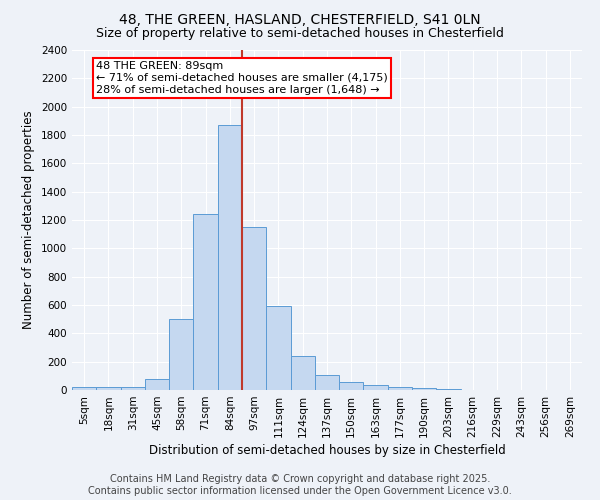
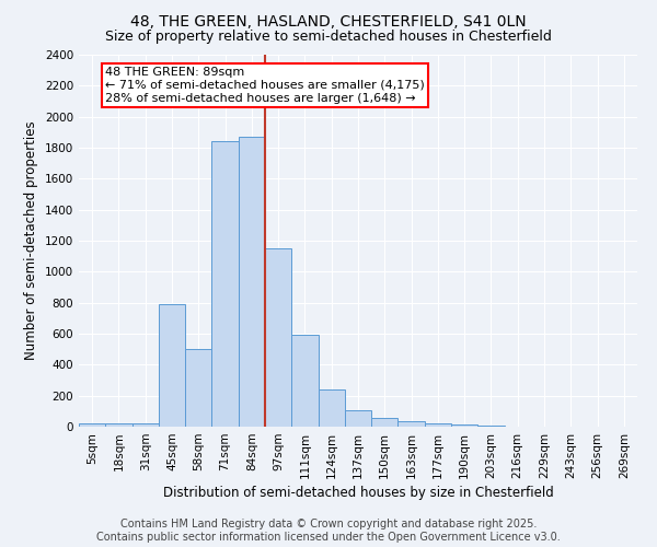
45sqm: 80 -> 790
71sqm: 1240 -> 1840
